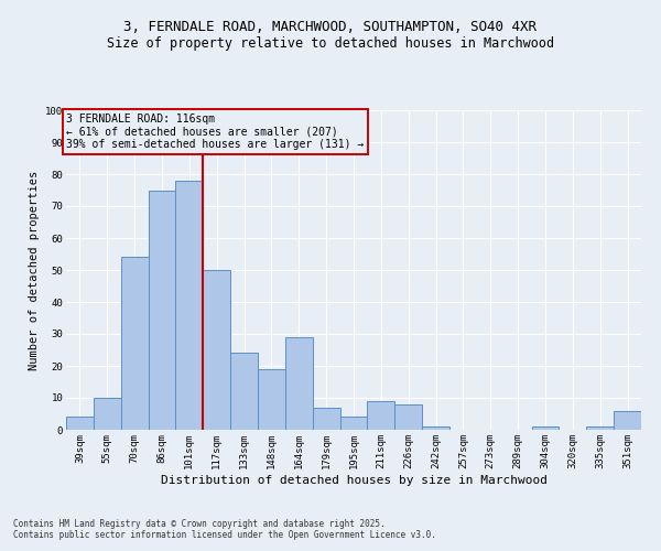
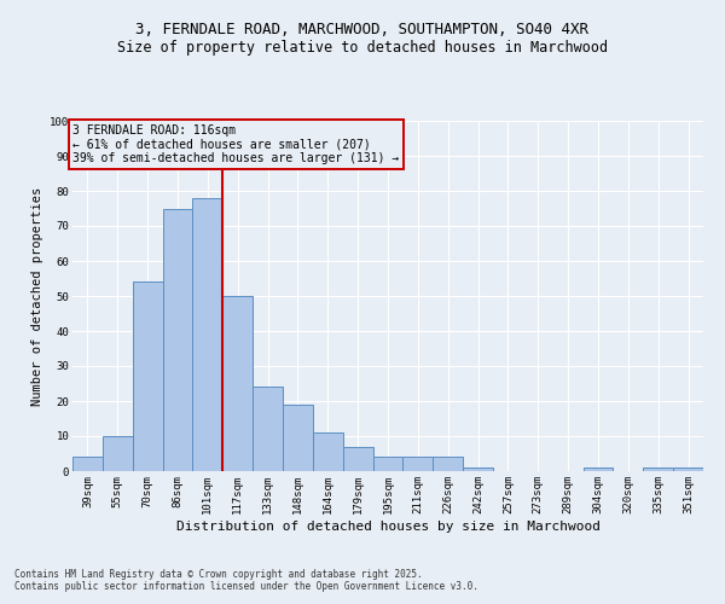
164sqm: 29 -> 11
211sqm: 9 -> 4
226sqm: 8 -> 4
351sqm: 6 -> 1
